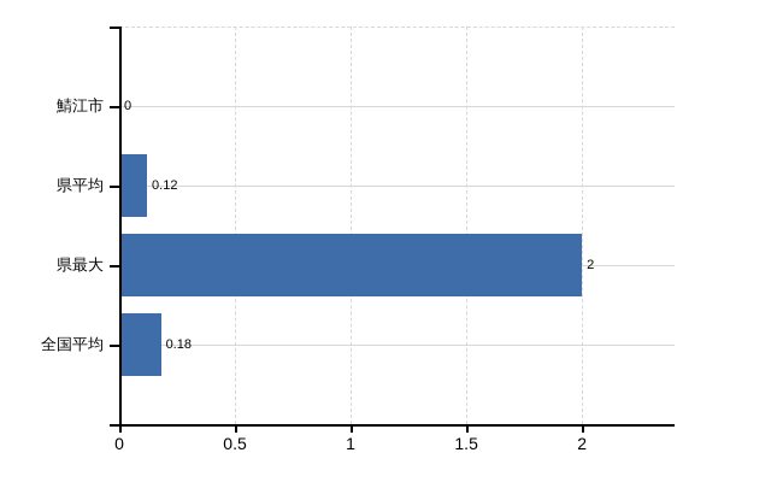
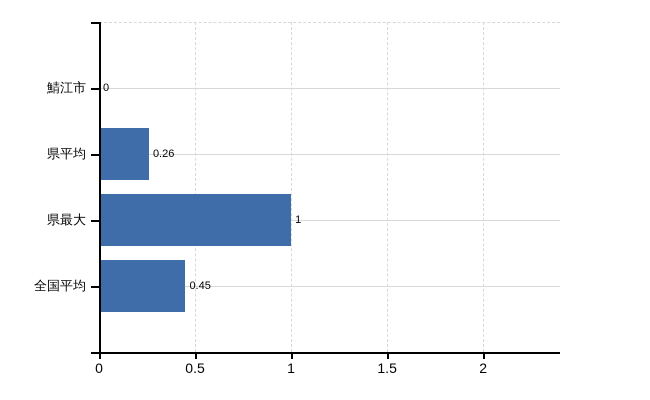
県平均: 0.12 -> 0.26
県最大: 2 -> 1
全国平均: 0.18 -> 0.45
